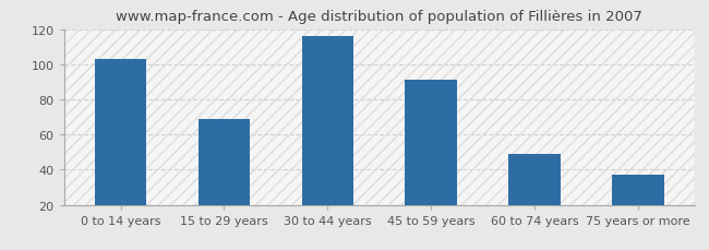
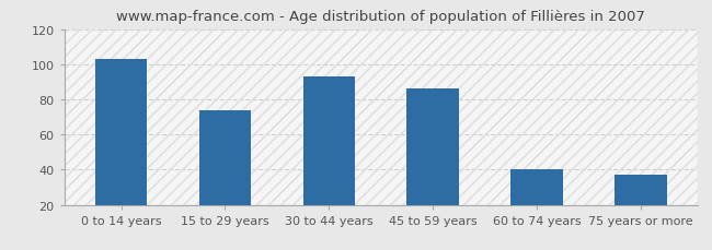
15 to 29 years: 69 -> 74
30 to 44 years: 116 -> 93
45 to 59 years: 91 -> 86
60 to 74 years: 49 -> 40
